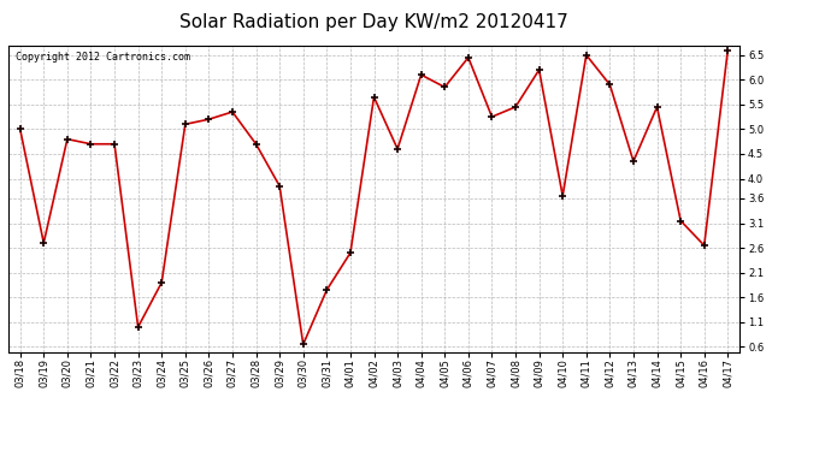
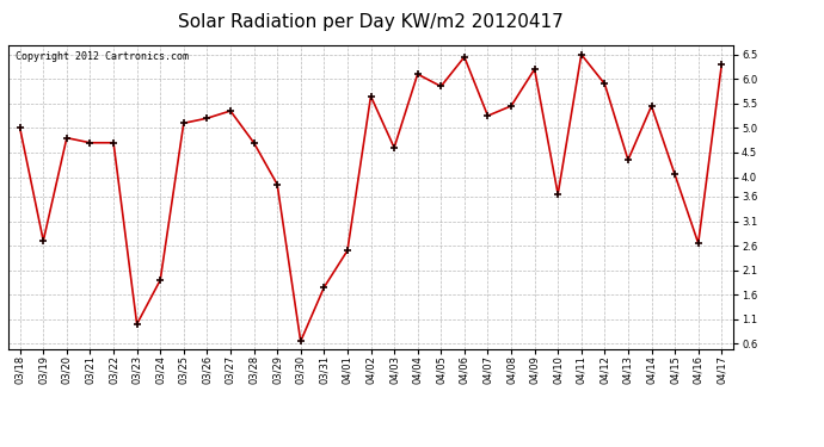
04/15: 3.15 -> 4.05
04/17: 6.60 -> 6.30
